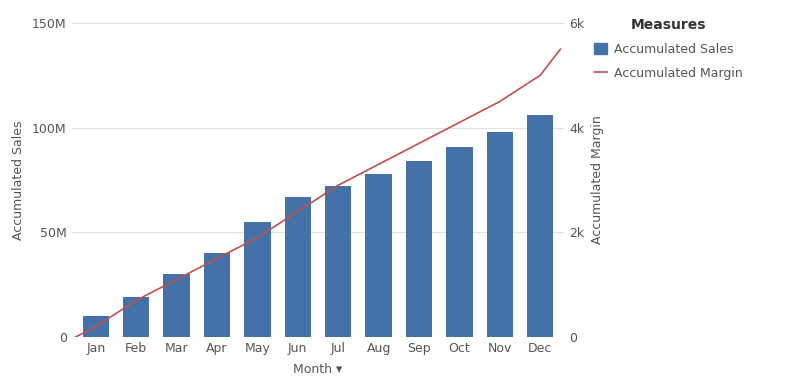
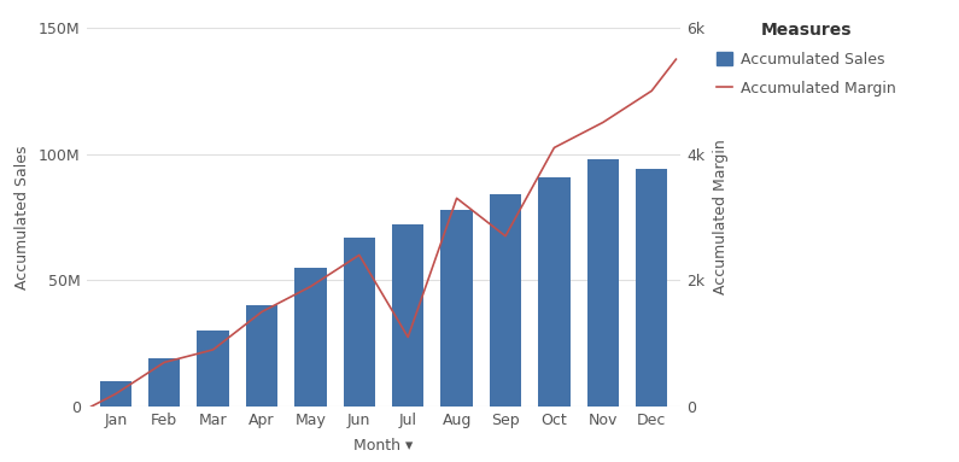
Accumulated Margin/Mar: 1.1k -> 0.9k
Accumulated Margin/Jul: 2.9k -> 1.1k
Accumulated Margin/Sep: 3.7k -> 2.7k
Accumulated Sales/Dec: 106M -> 94M
